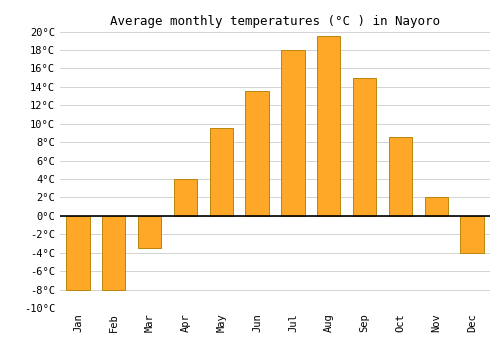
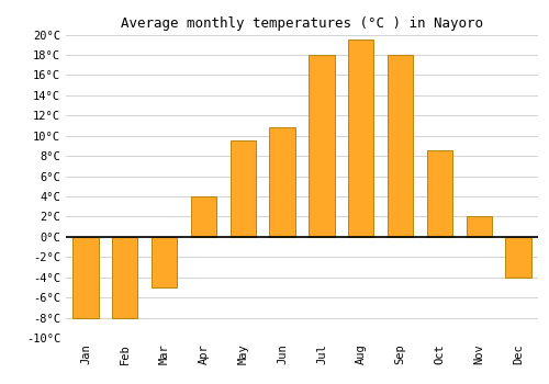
Mar: -3.5°C -> -5.0°C
Jun: 13.5°C -> 10.8°C
Sep: 15.0°C -> 18.0°C
